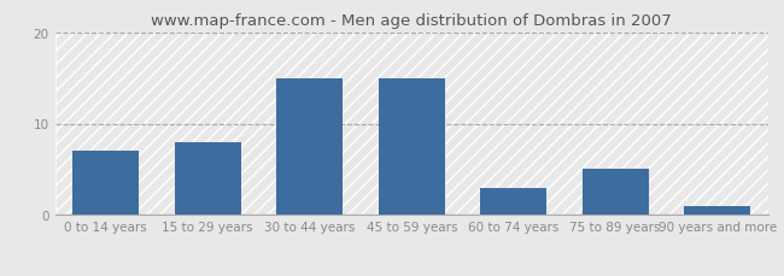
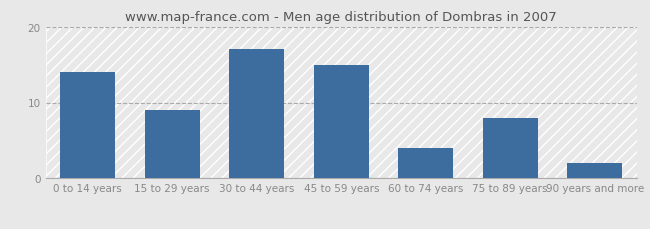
0 to 14 years: 7 -> 14
15 to 29 years: 8 -> 9
30 to 44 years: 15 -> 17
60 to 74 years: 3 -> 4
75 to 89 years: 5 -> 8
90 years and more: 1 -> 2
